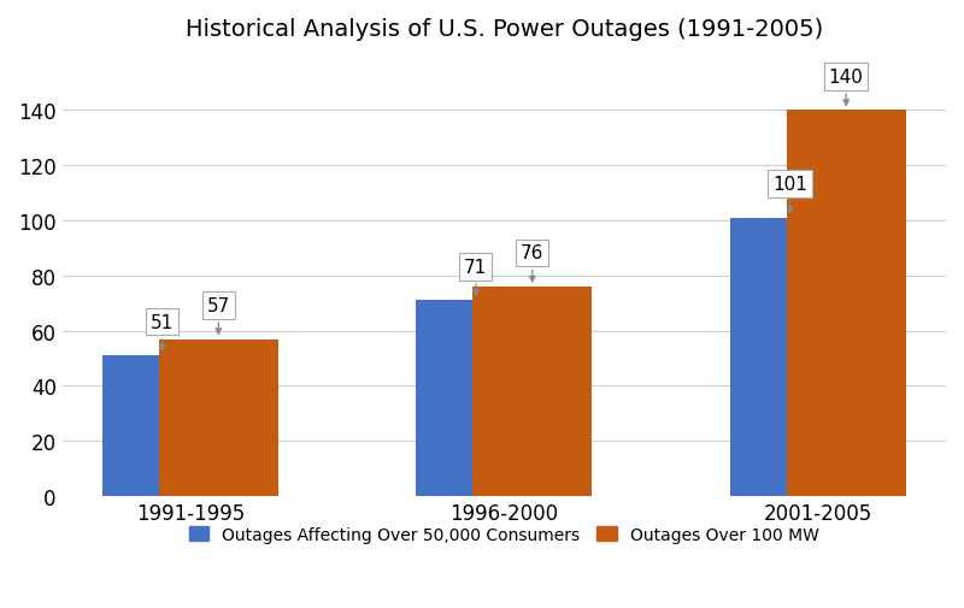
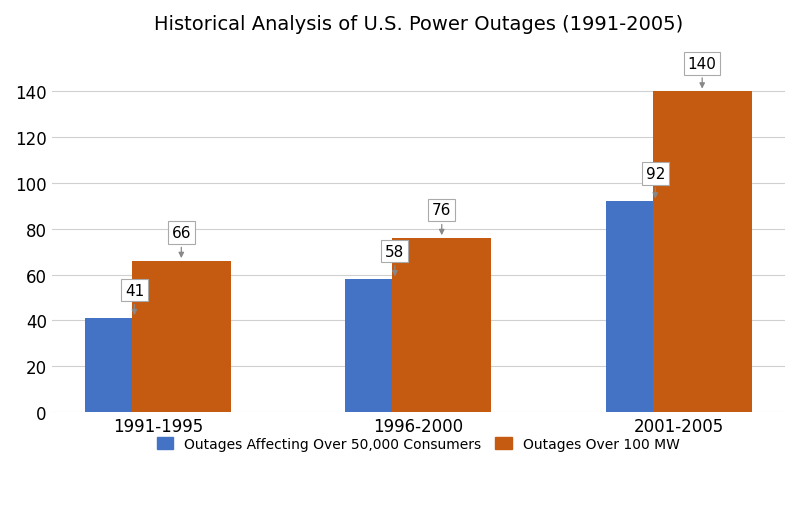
Outages Affecting Over 50,000 Consumers/1991-1995: 51 -> 41
Outages Over 100 MW/1991-1995: 57 -> 66
Outages Affecting Over 50,000 Consumers/1996-2000: 71 -> 58
Outages Affecting Over 50,000 Consumers/2001-2005: 101 -> 92
